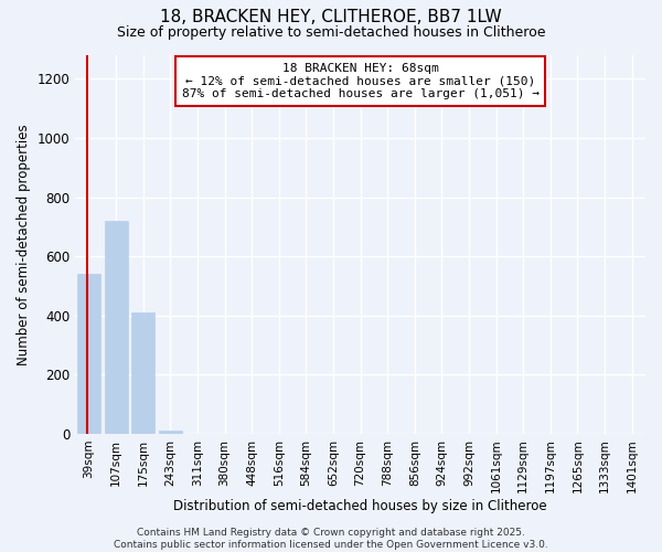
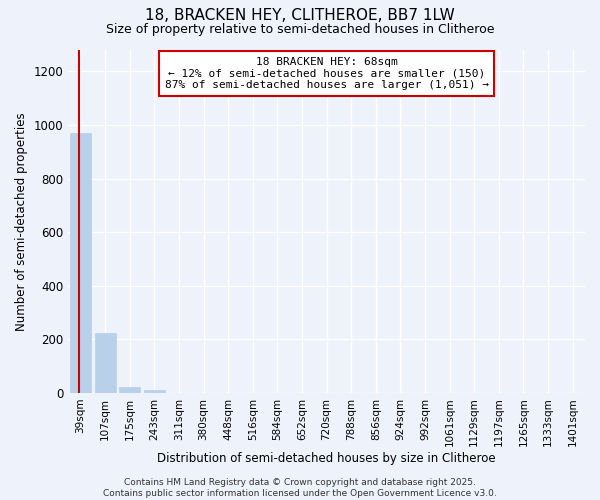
39sqm: 540 -> 970
107sqm: 720 -> 225
175sqm: 410 -> 20
